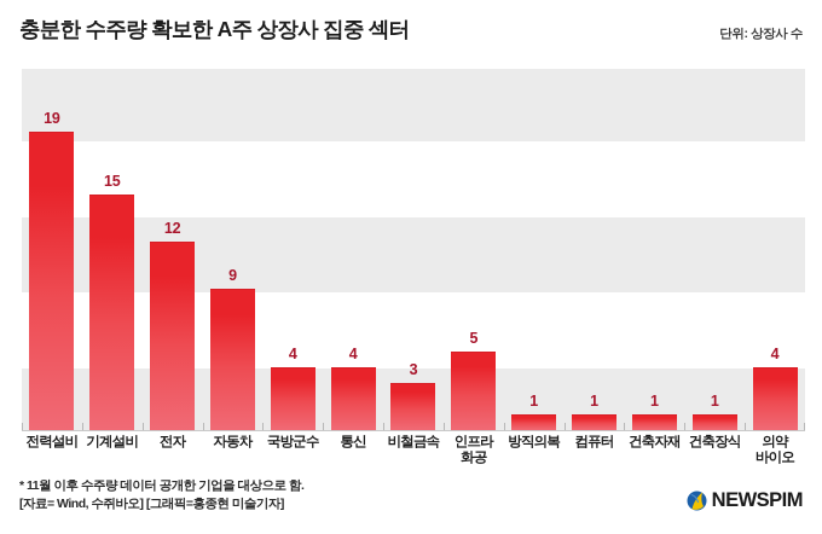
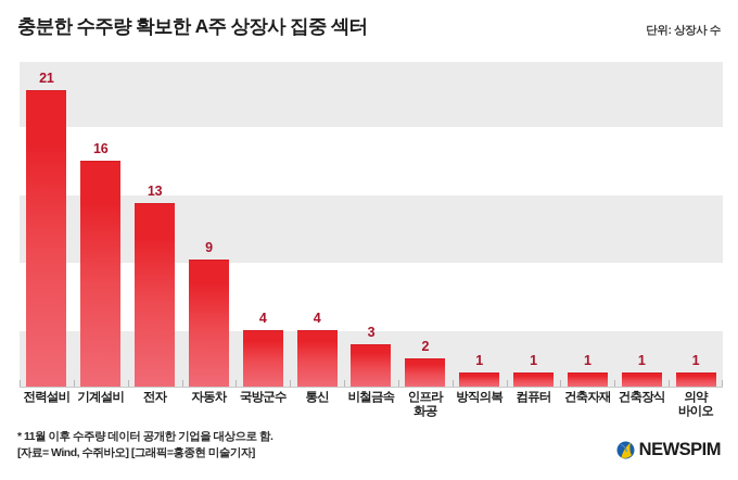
전력설비: 19 -> 21
기계설비: 15 -> 16
전자: 12 -> 13
인프라 화공: 5 -> 2
의약 바이오: 4 -> 1
